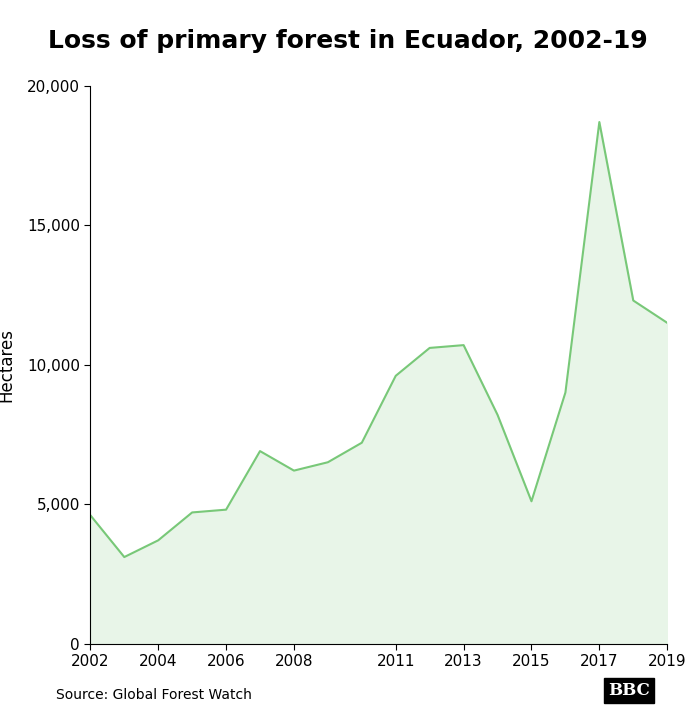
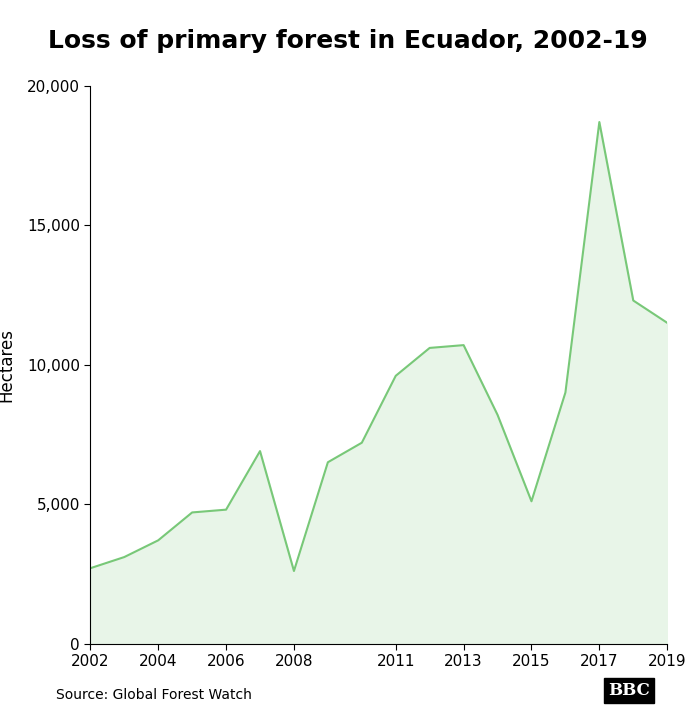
2002: 4,600 -> 2,700
2008: 6,200 -> 2,600
